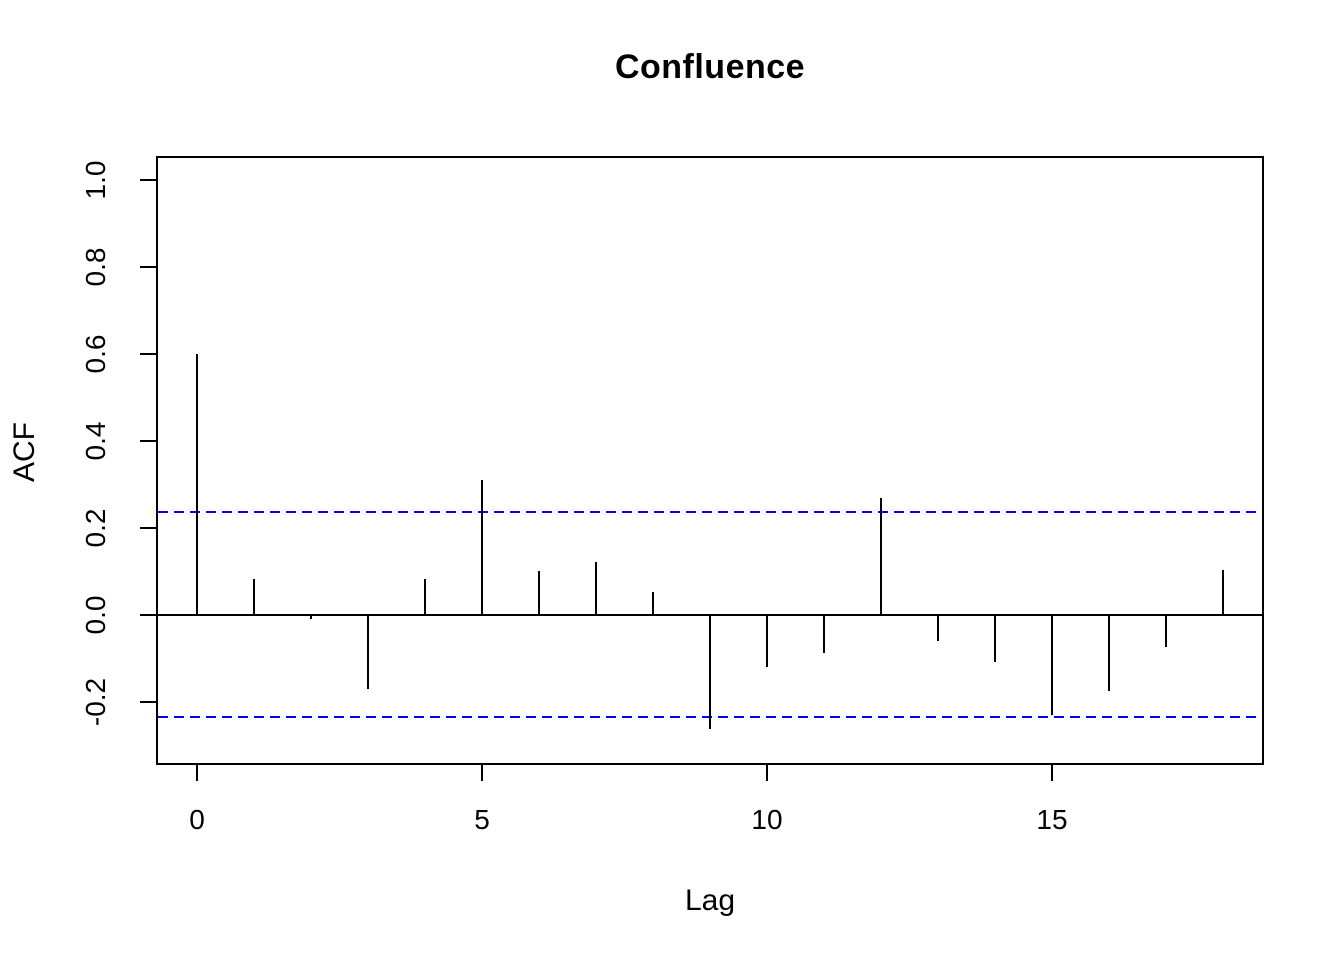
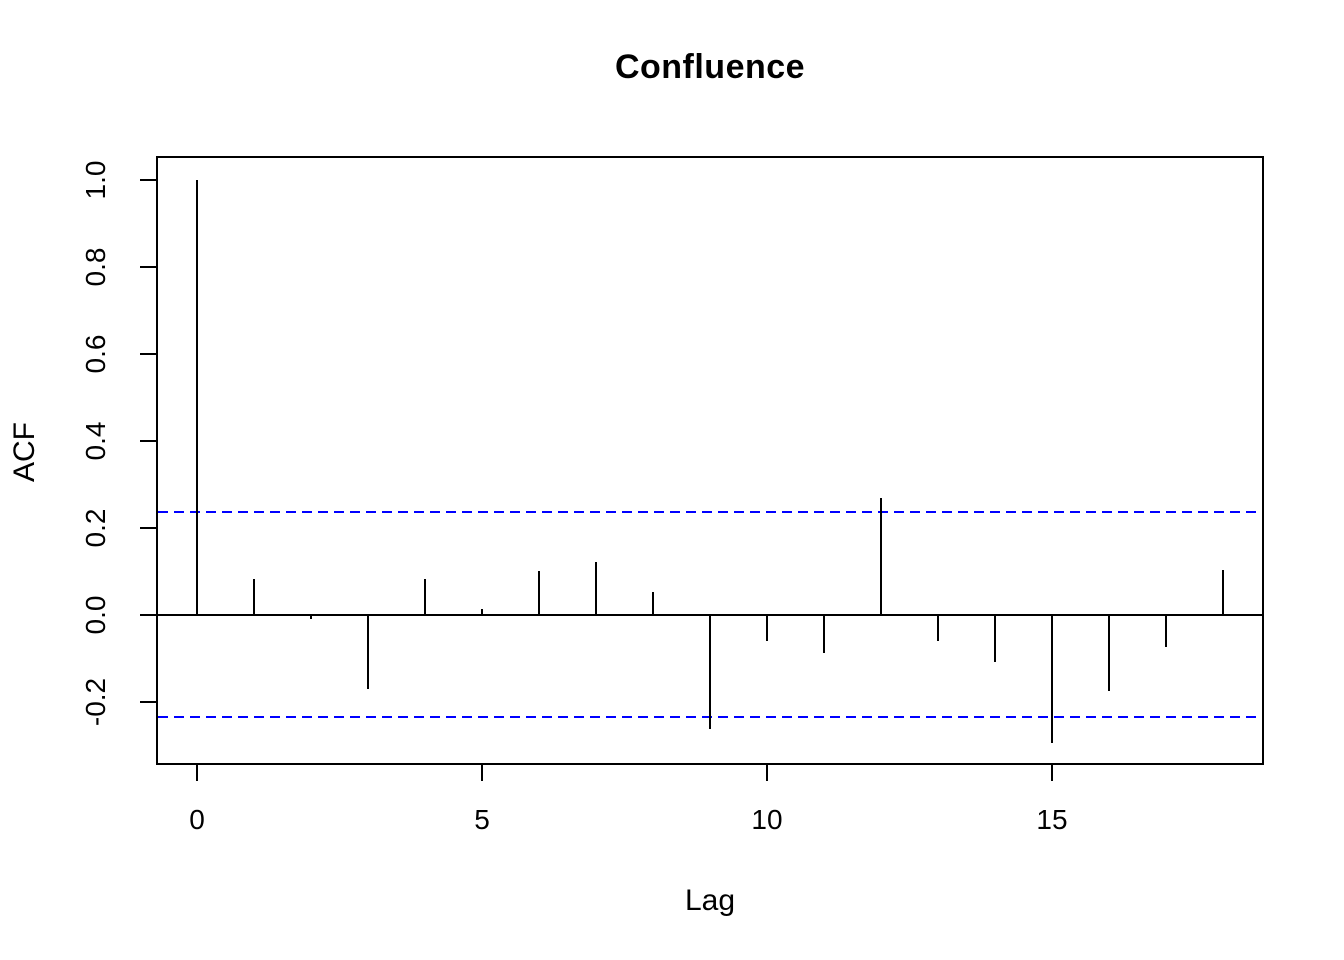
0: 0.60 -> 1.00
5: 0.31 -> 0.01
10: -0.12 -> -0.06
15: -0.23 -> -0.29
